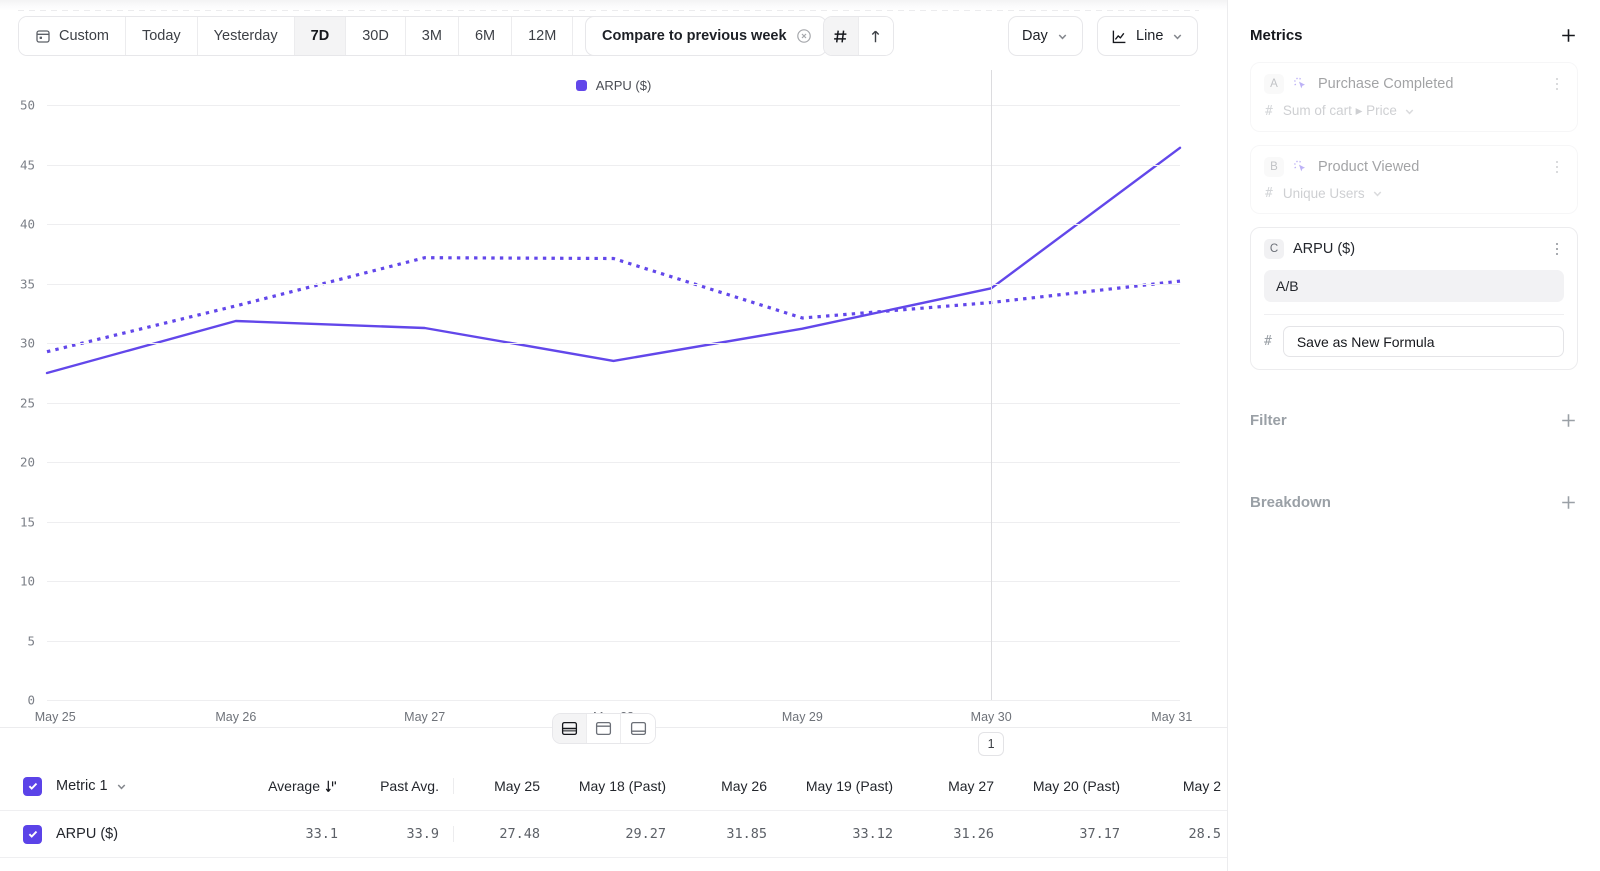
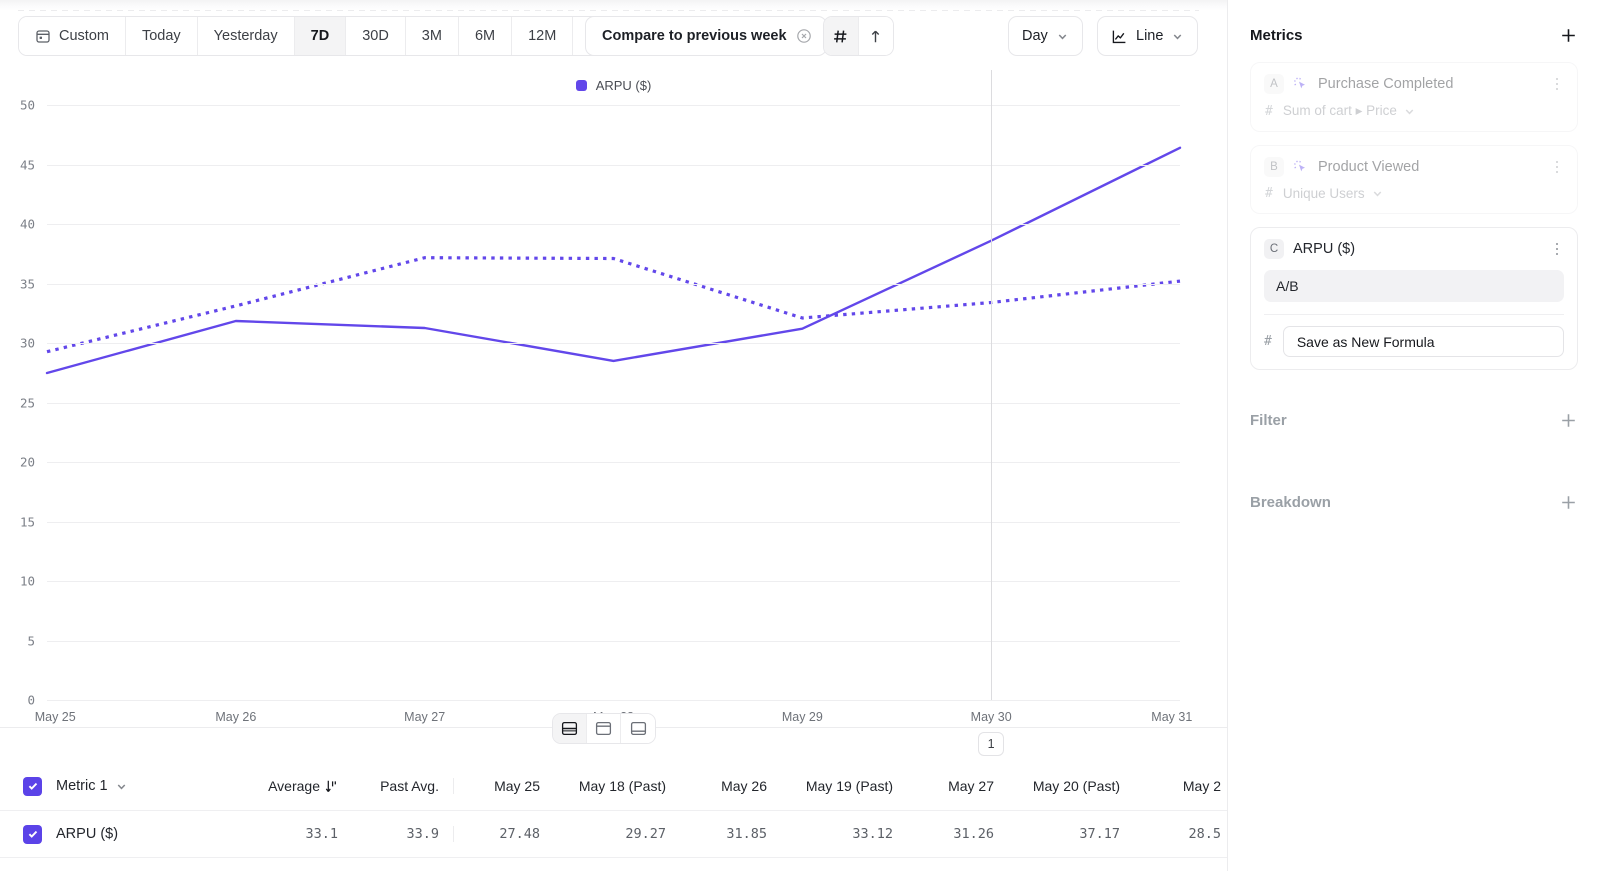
ARPU ($)/May 30: 34.6 -> 38.6
